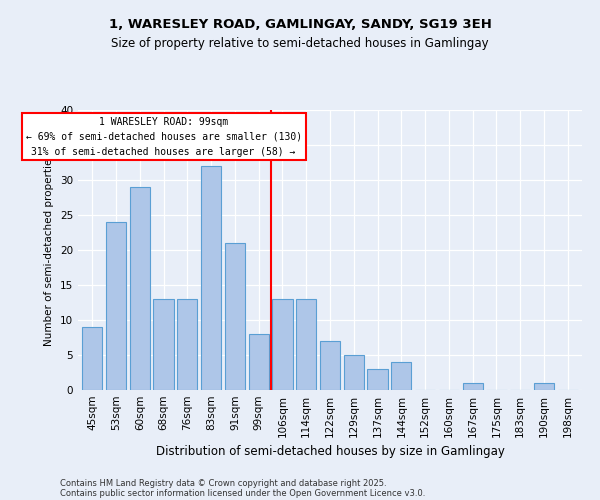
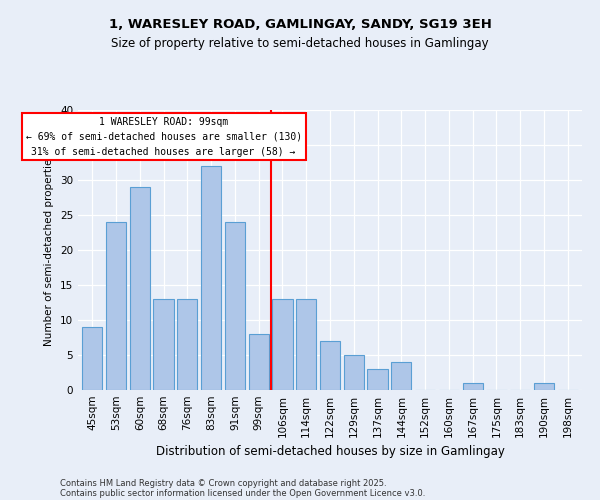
91sqm: 21 -> 24
